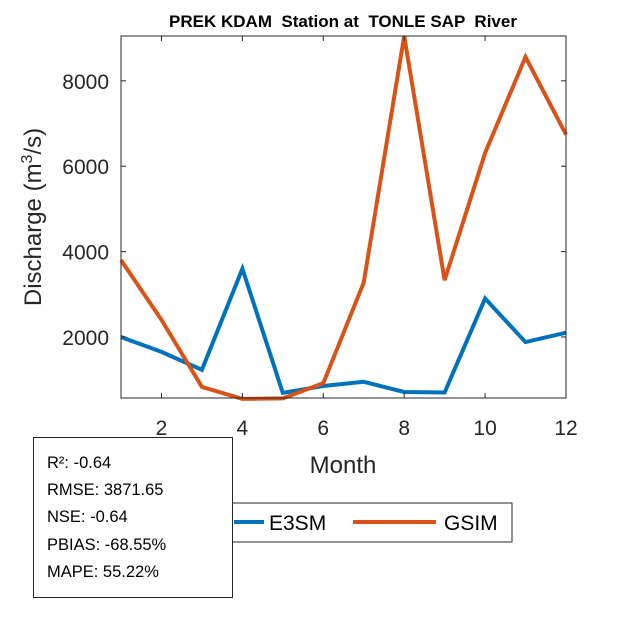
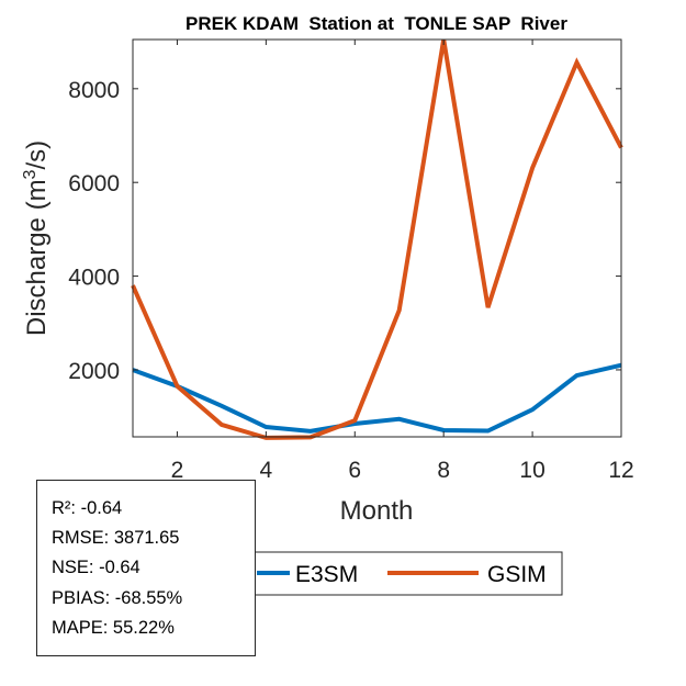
GSIM/2: 2400 -> 1600
E3SM/4: 3600 -> 800
E3SM/10: 2900 -> 1200
